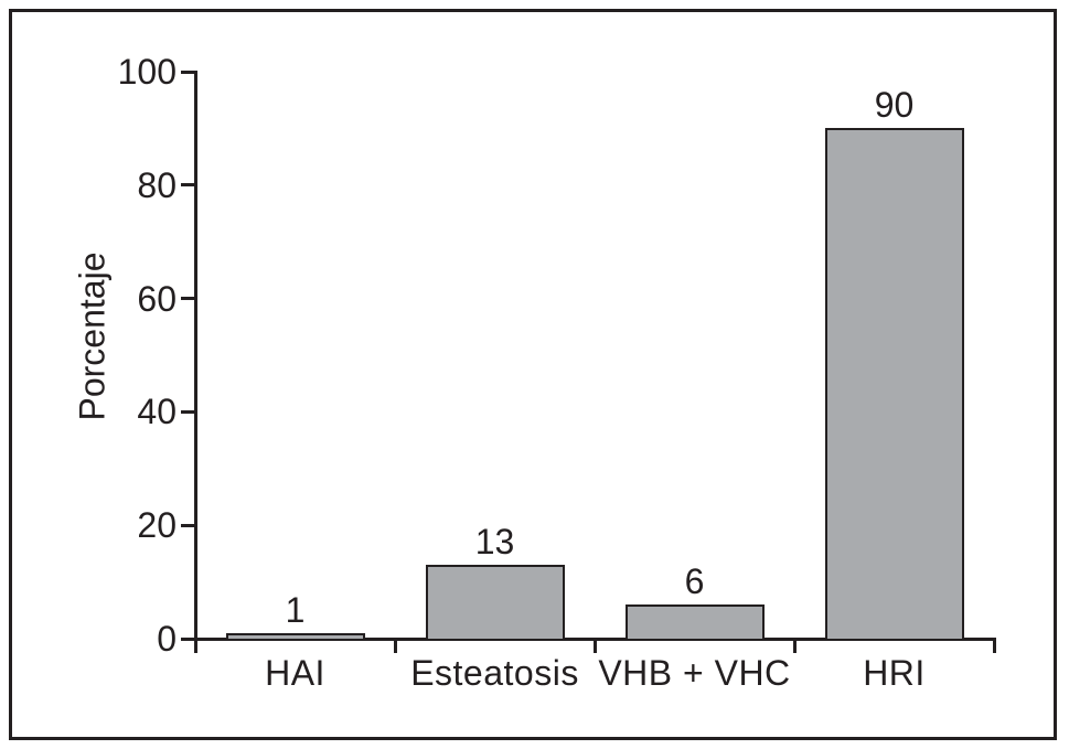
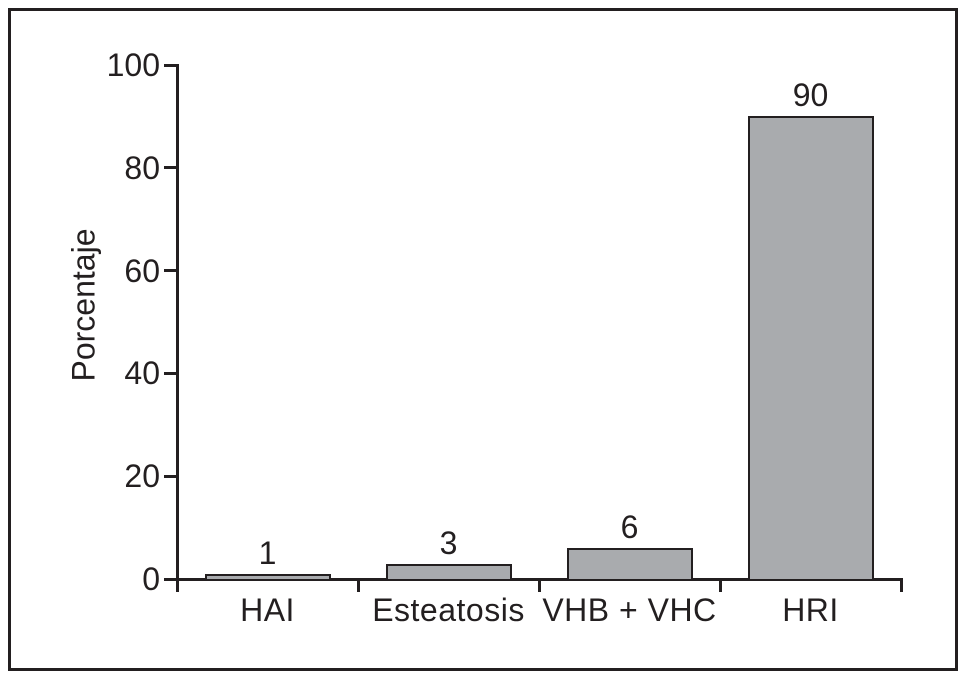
Esteatosis: 13 -> 3
